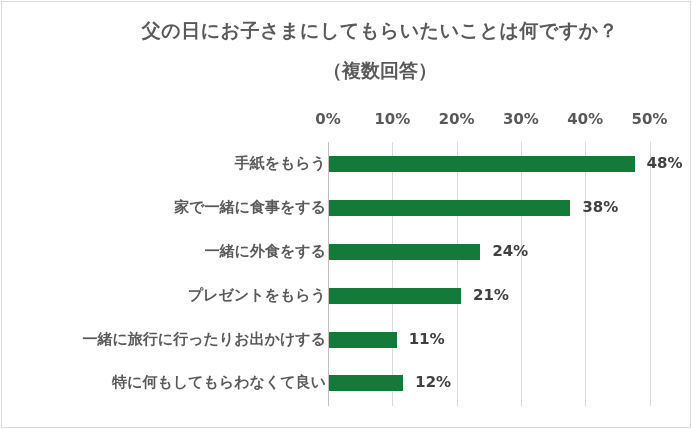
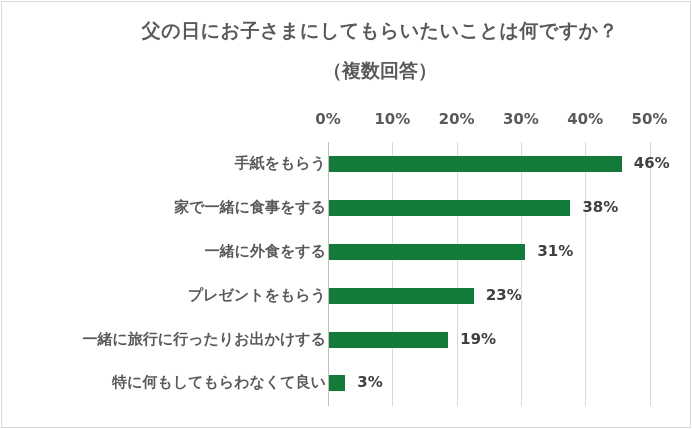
手紙をもらう: 48% -> 46%
一緒に外食をする: 24% -> 31%
プレゼントをもらう: 21% -> 23%
一緒に旅行に行ったりお出かけする: 11% -> 19%
特に何もしてもらわなくて良い: 12% -> 3%
